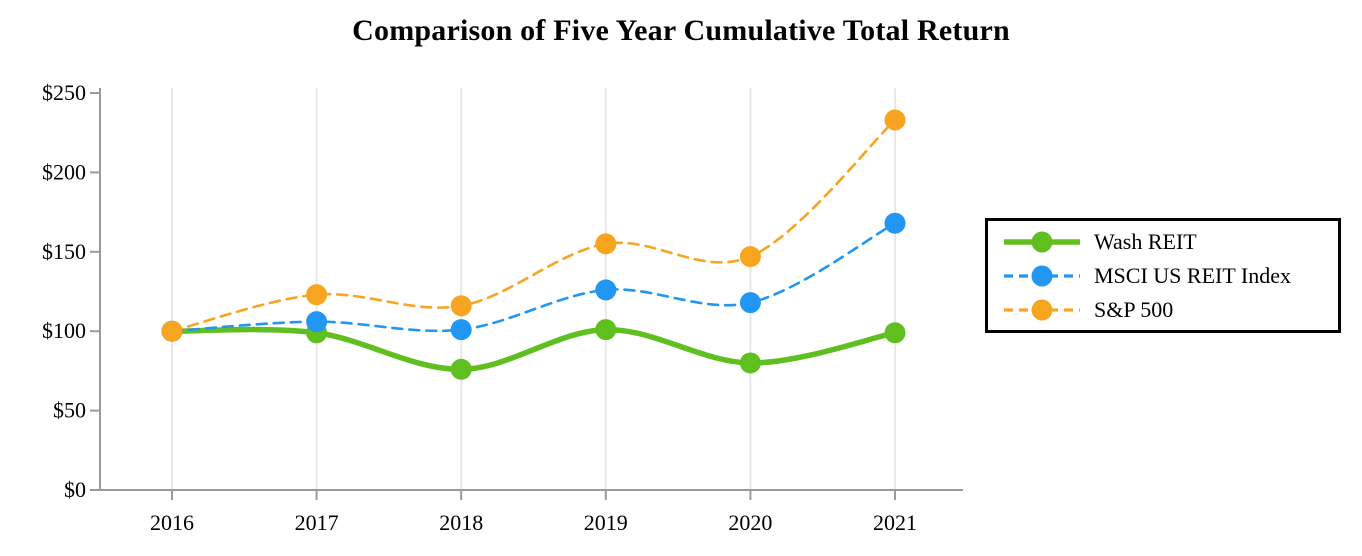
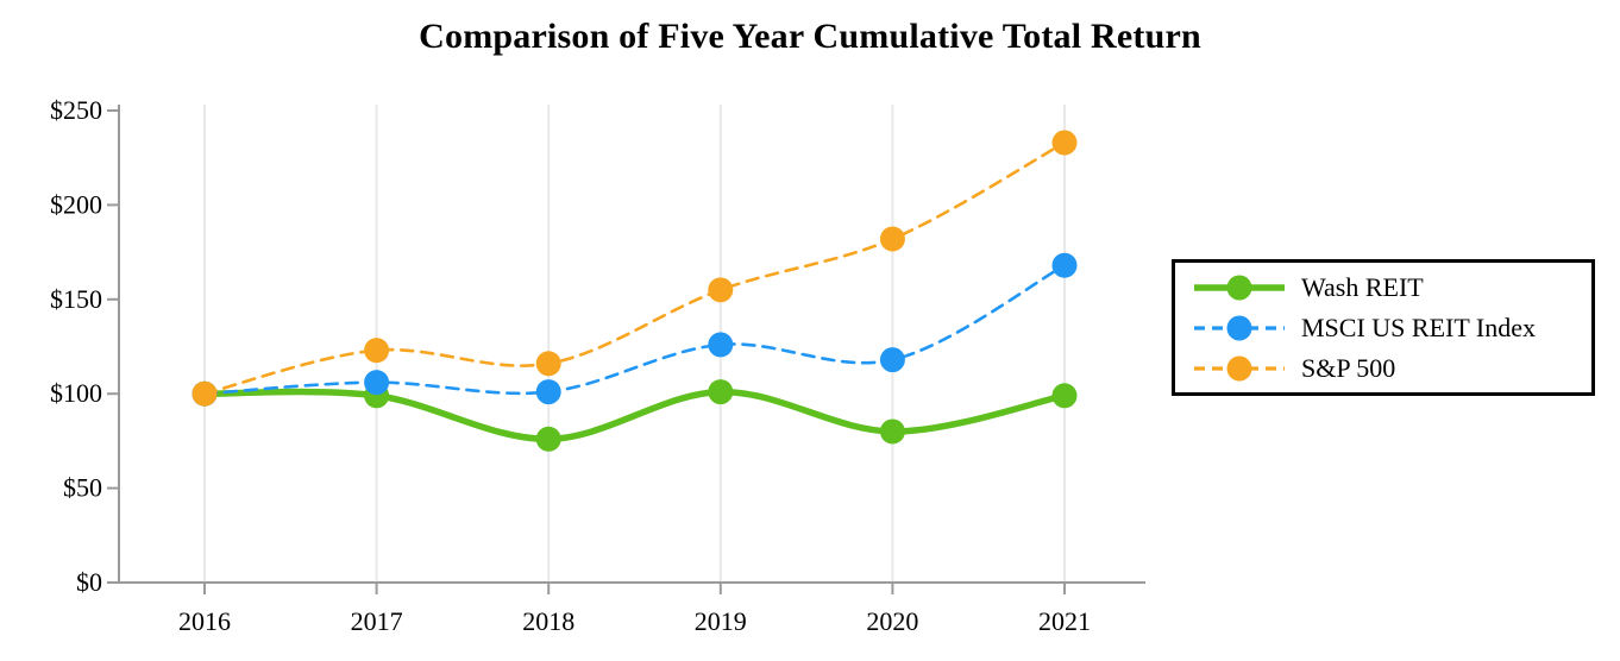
S&P 500/2020: $147 -> $182
